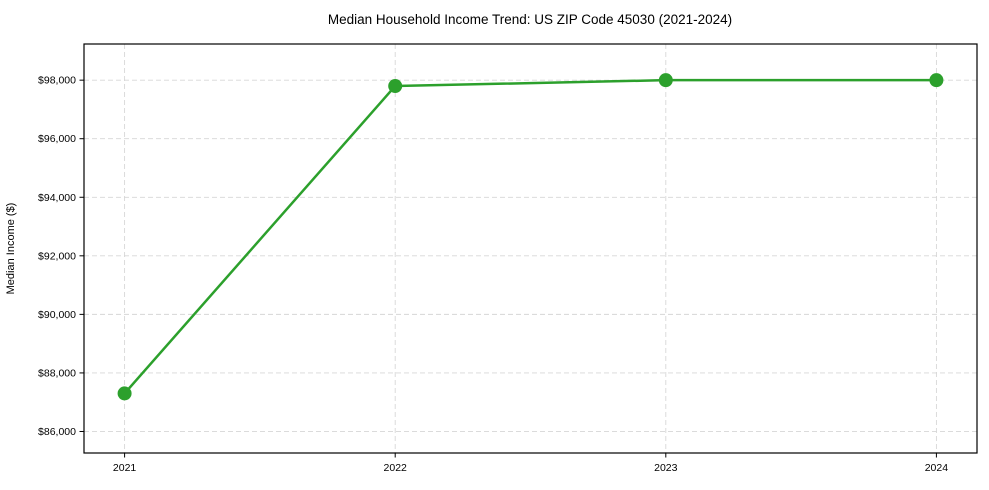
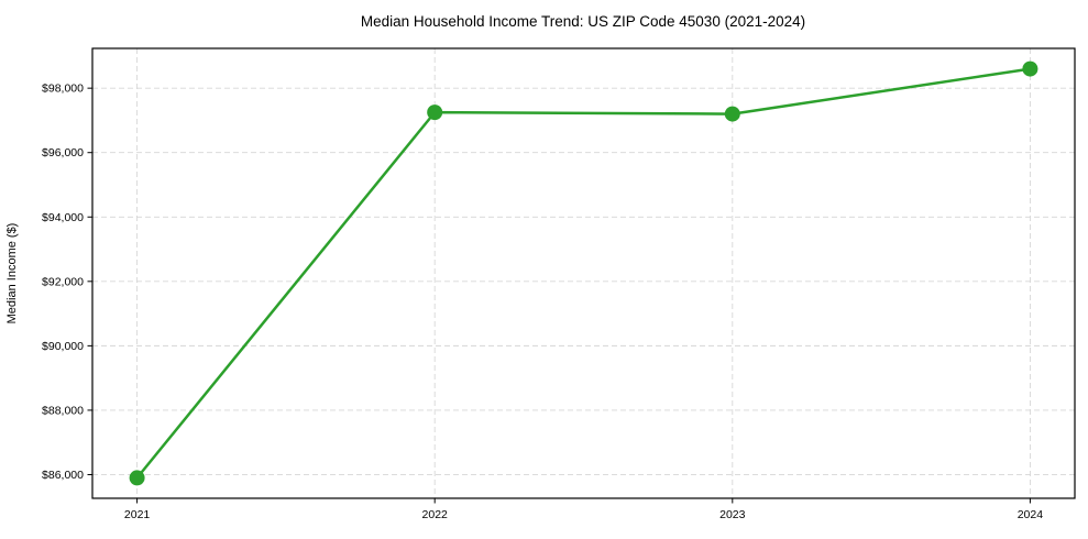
2021: $87300 -> $85900
2022: $97800 -> $97200
2023: $98000 -> $97200
2024: $98000 -> $98600
